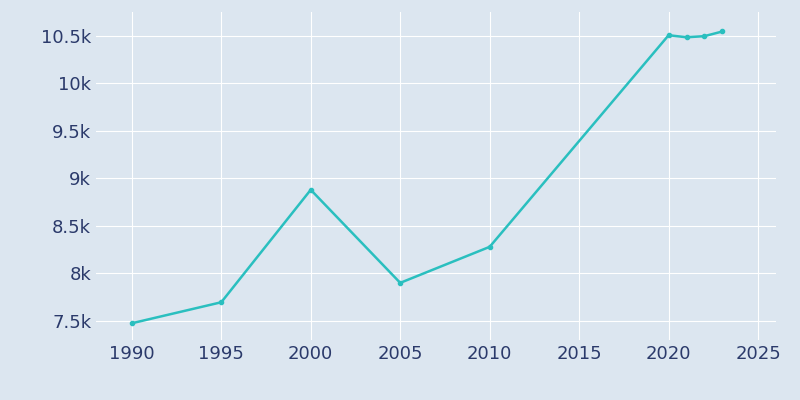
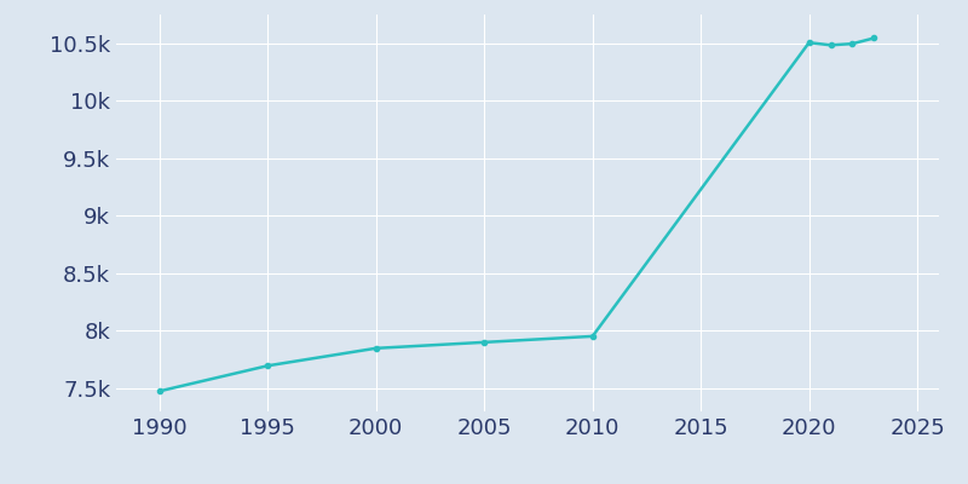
2000: 8.88k -> 7.85k
2010: 8.28k -> 7.95k
